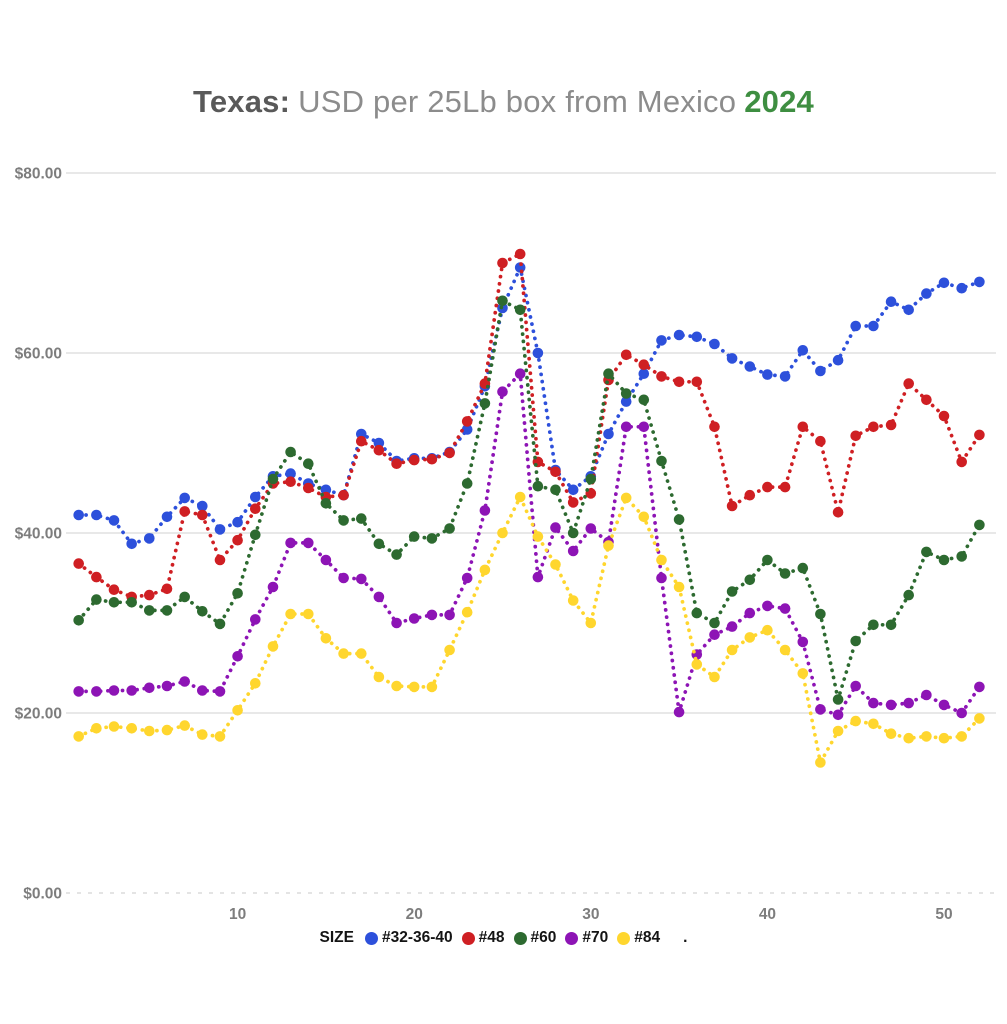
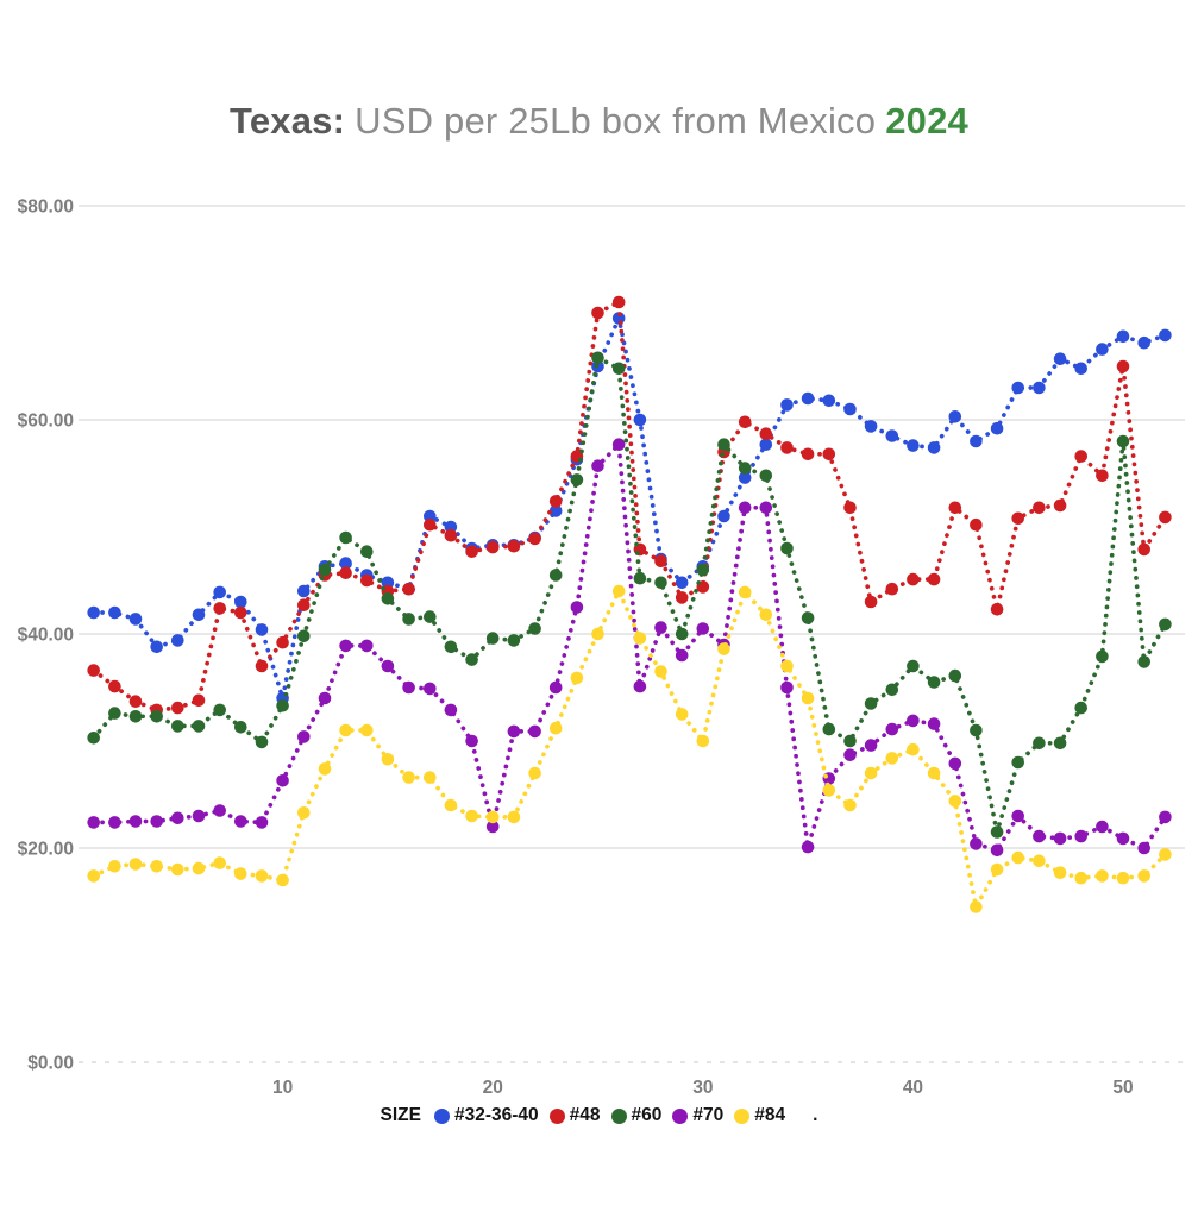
#32-36-40/10: $41 -> $34
#84/10: $20 -> $17
#70/20: $30 -> $22
#48/50: $53 -> $65
#60/50: $37 -> $58
